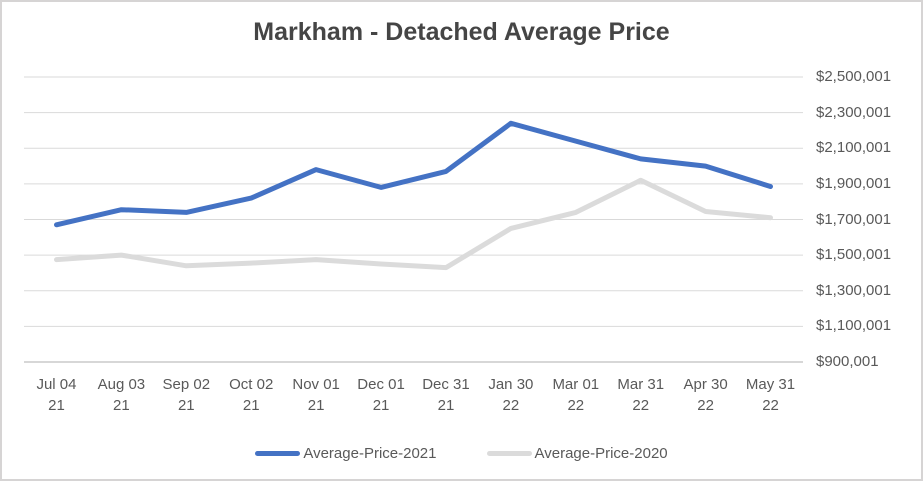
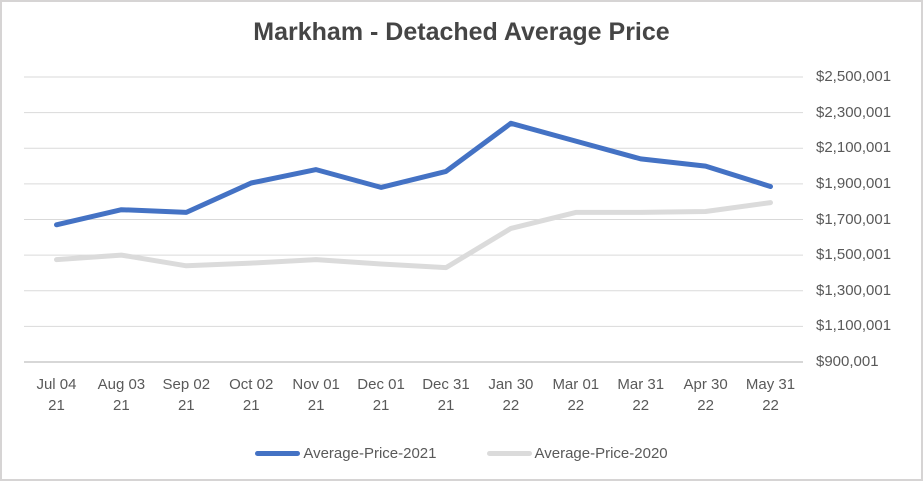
Average-Price-2021/Oct 02 21: $1820000 -> $1900000
Average-Price-2020/Mar 31 22: $1920000 -> $1740000
Average-Price-2020/May 31 22: $1710000 -> $1800000
